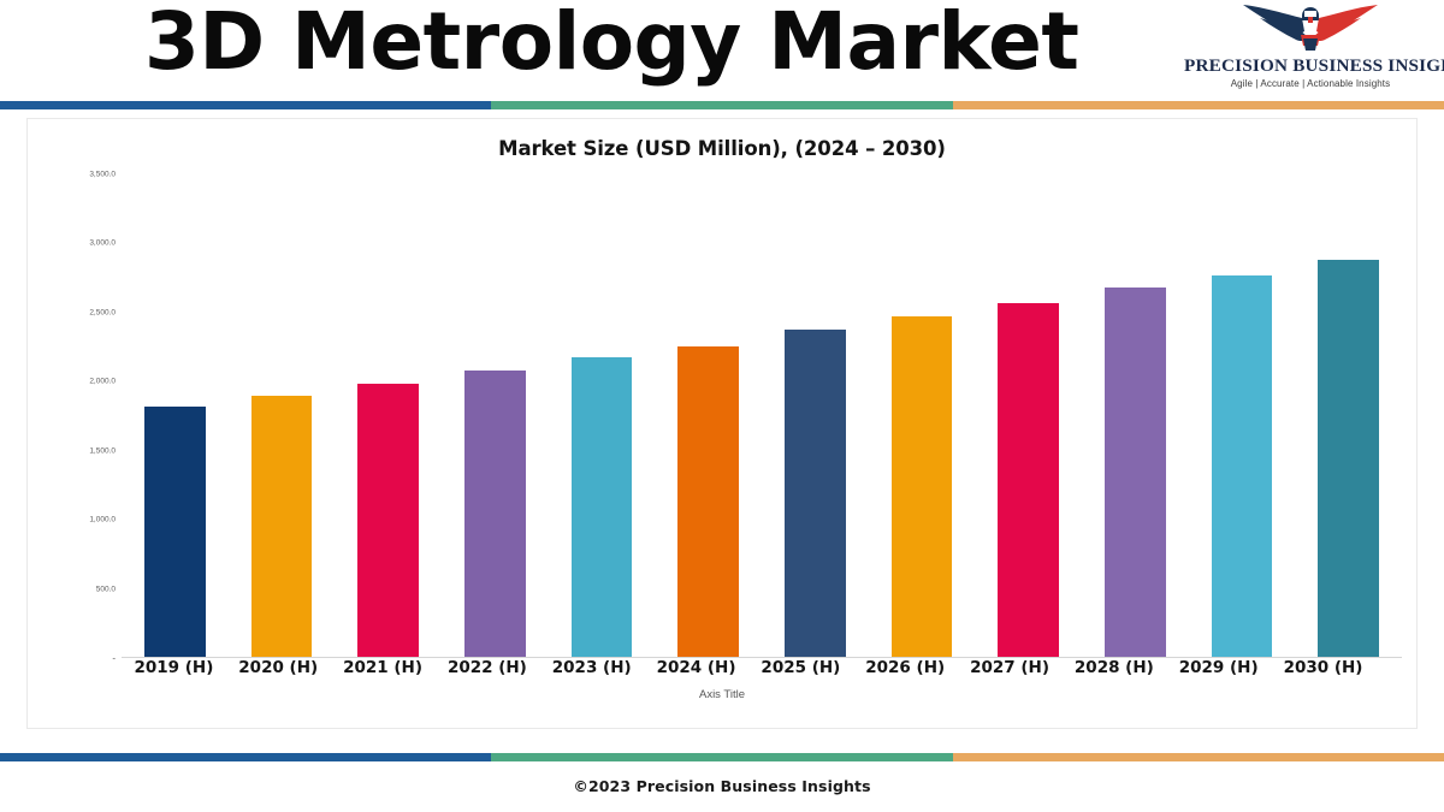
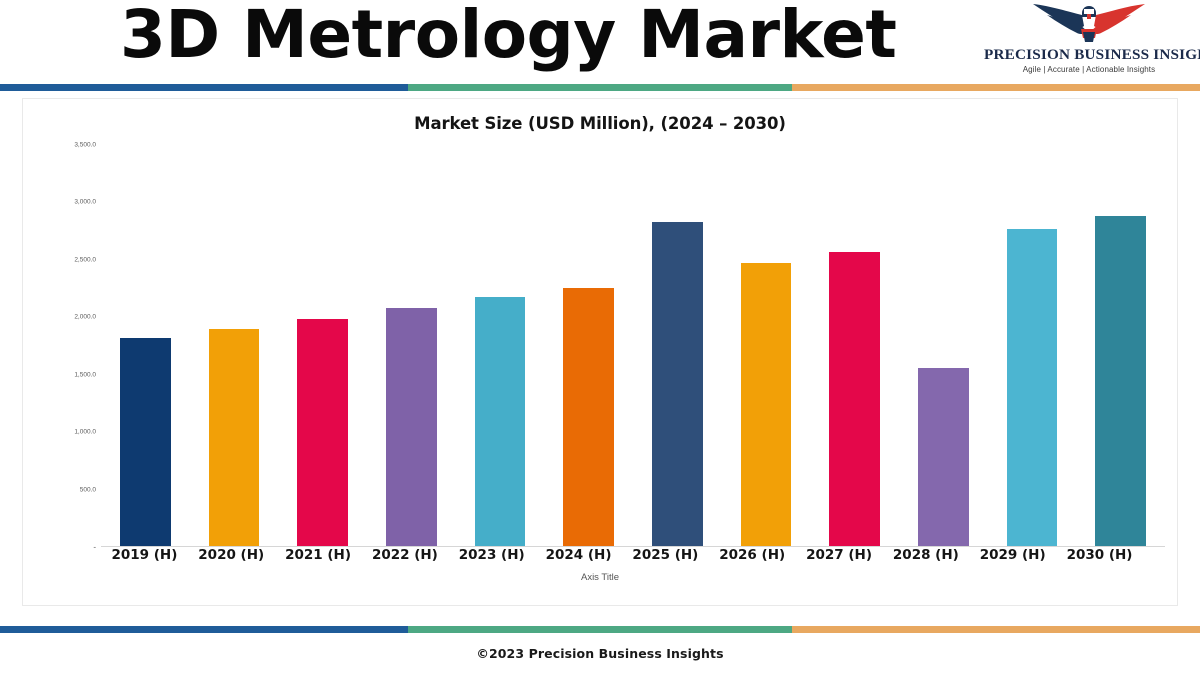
2025 (H): 2370 -> 2820
2028 (H): 2670 -> 1550
